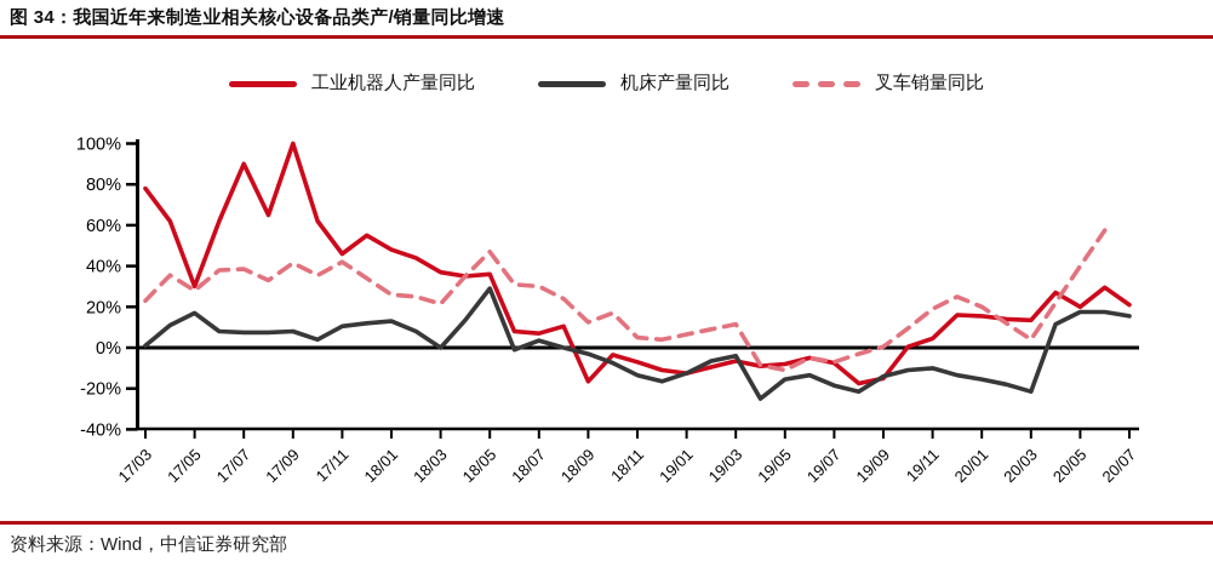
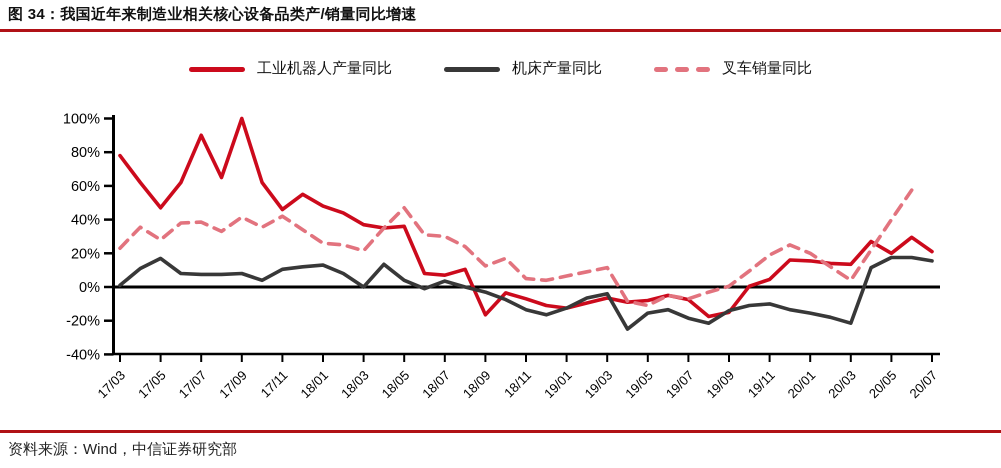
工业机器人产量同比/17/05: 30% -> 47%
机床产量同比/18/05: 29% -> 4%
